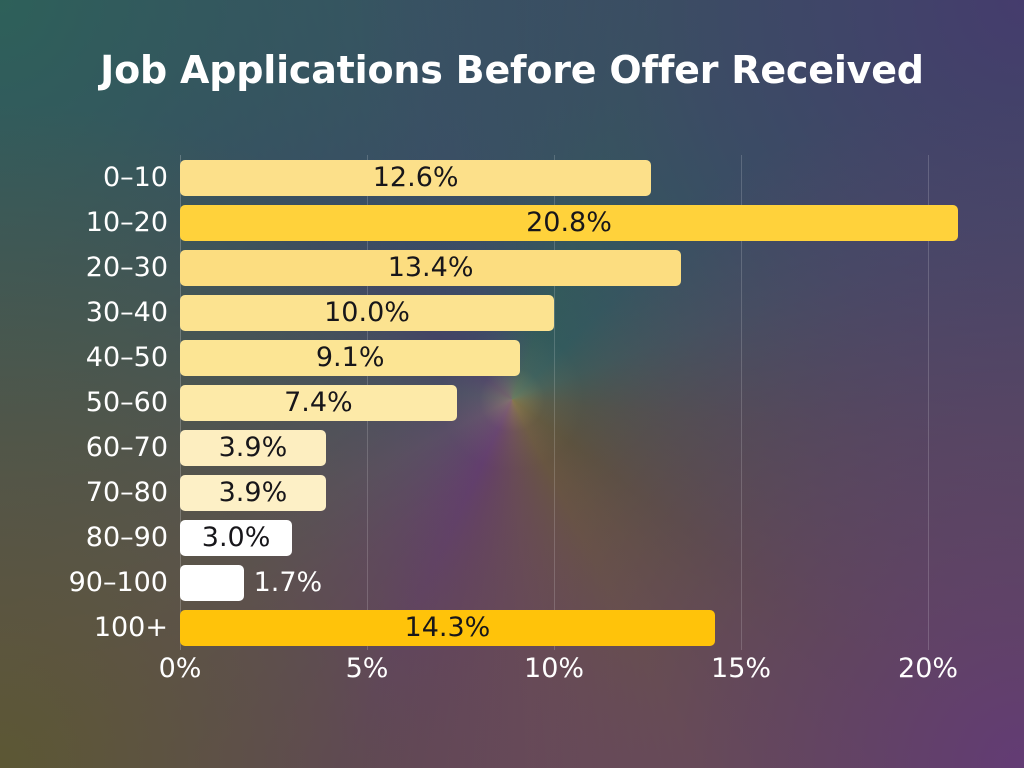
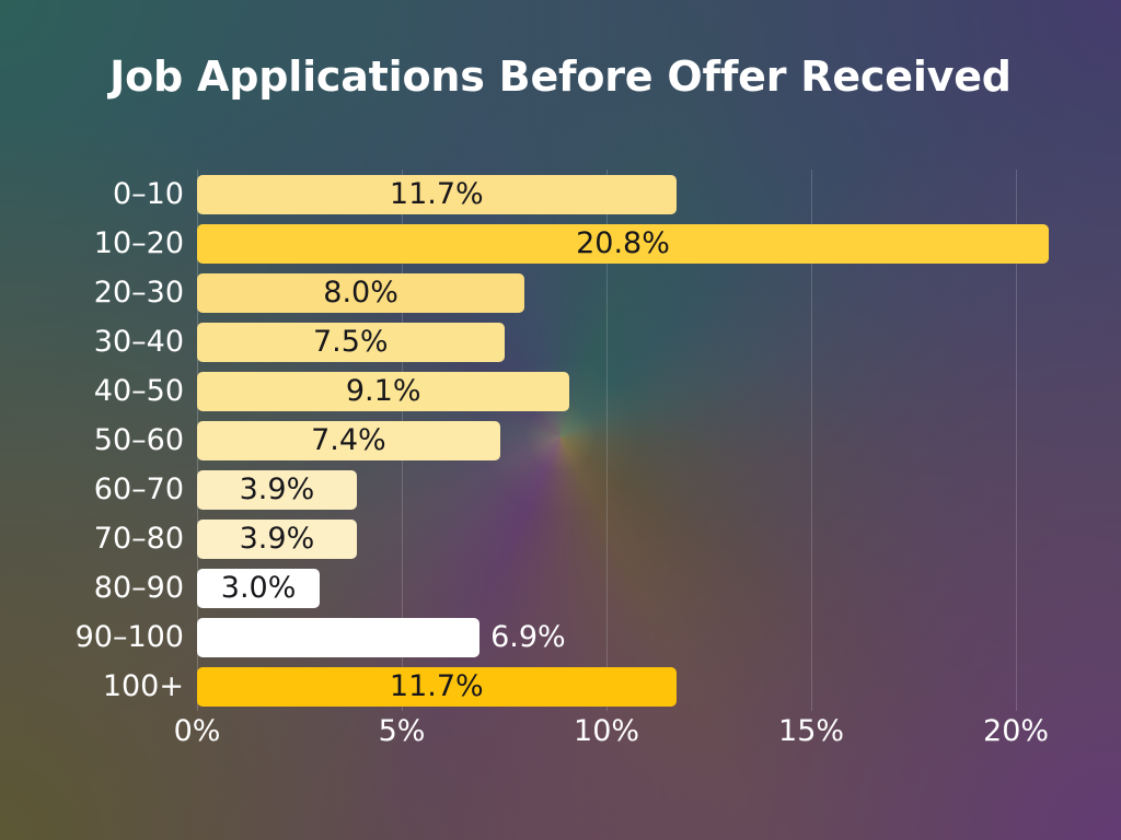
0–10: 12.6% -> 11.7%
20–30: 13.4% -> 8.0%
30–40: 10.0% -> 7.5%
90–100: 1.7% -> 6.9%
100+: 14.3% -> 11.7%
